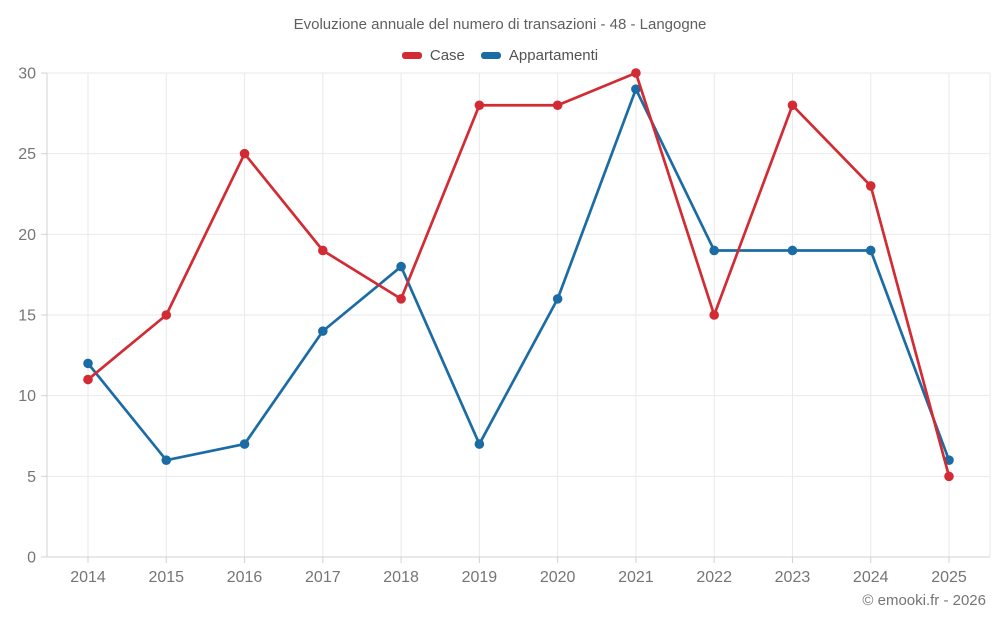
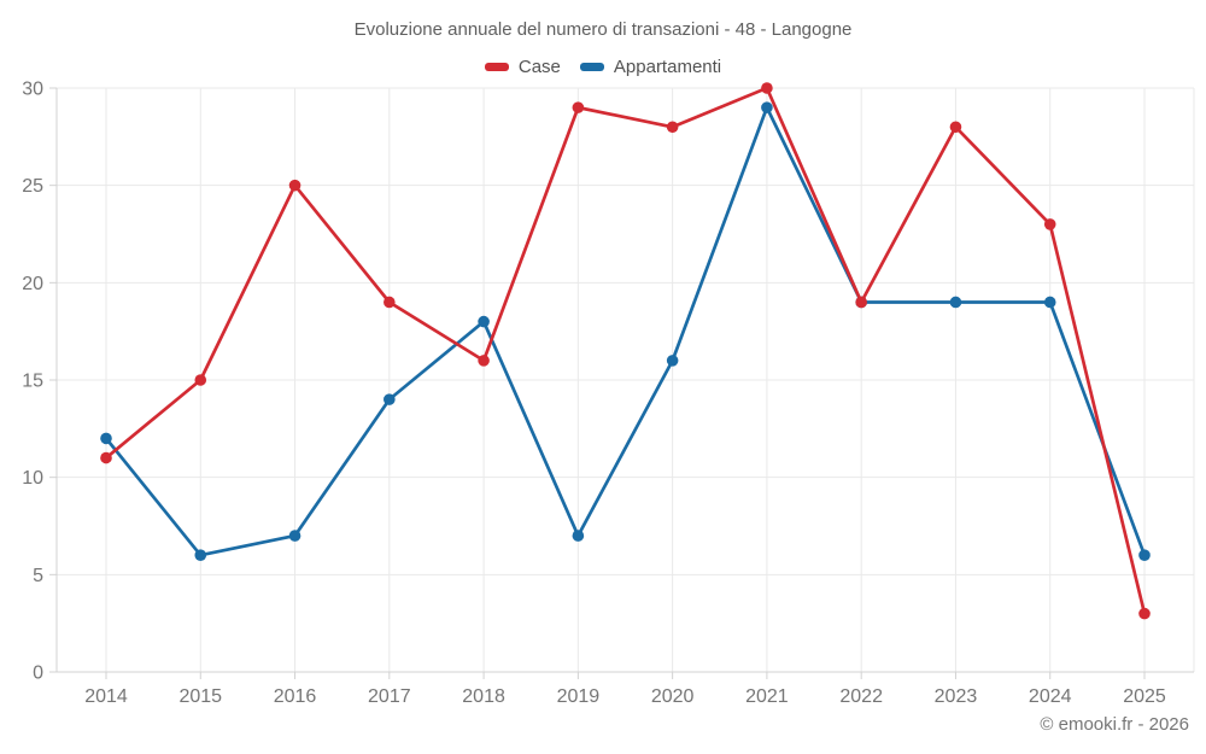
Case/2019: 28 -> 29
Case/2022: 15 -> 19
Case/2025: 5 -> 3
